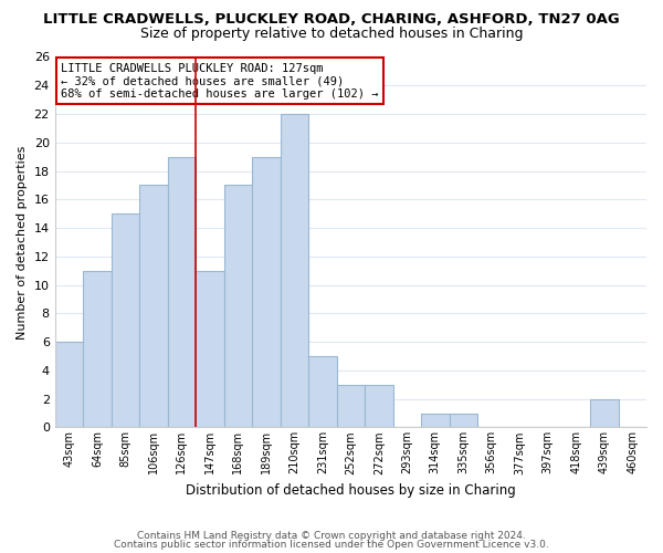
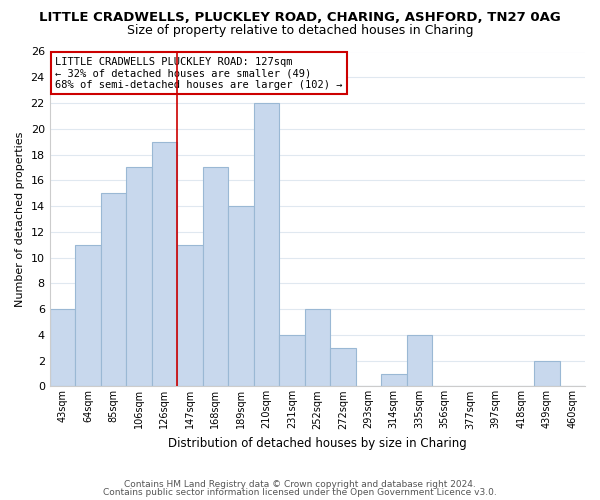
189sqm: 19 -> 14
231sqm: 5 -> 4
252sqm: 3 -> 6
335sqm: 1 -> 4
